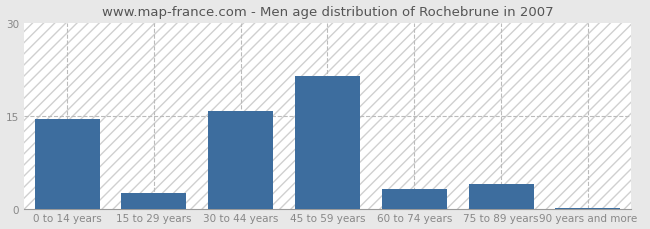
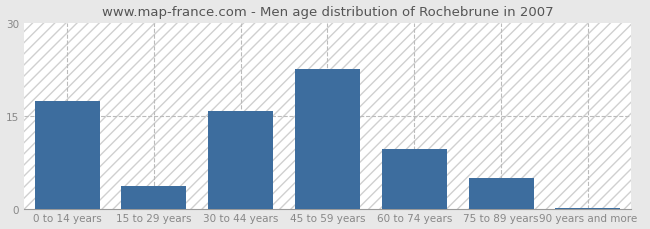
0 to 14 years: 14.5 -> 17.4
15 to 29 years: 2.5 -> 3.6
45 to 59 years: 21.5 -> 22.6
60 to 74 years: 3.2 -> 9.6
75 to 89 years: 4.0 -> 5.0
